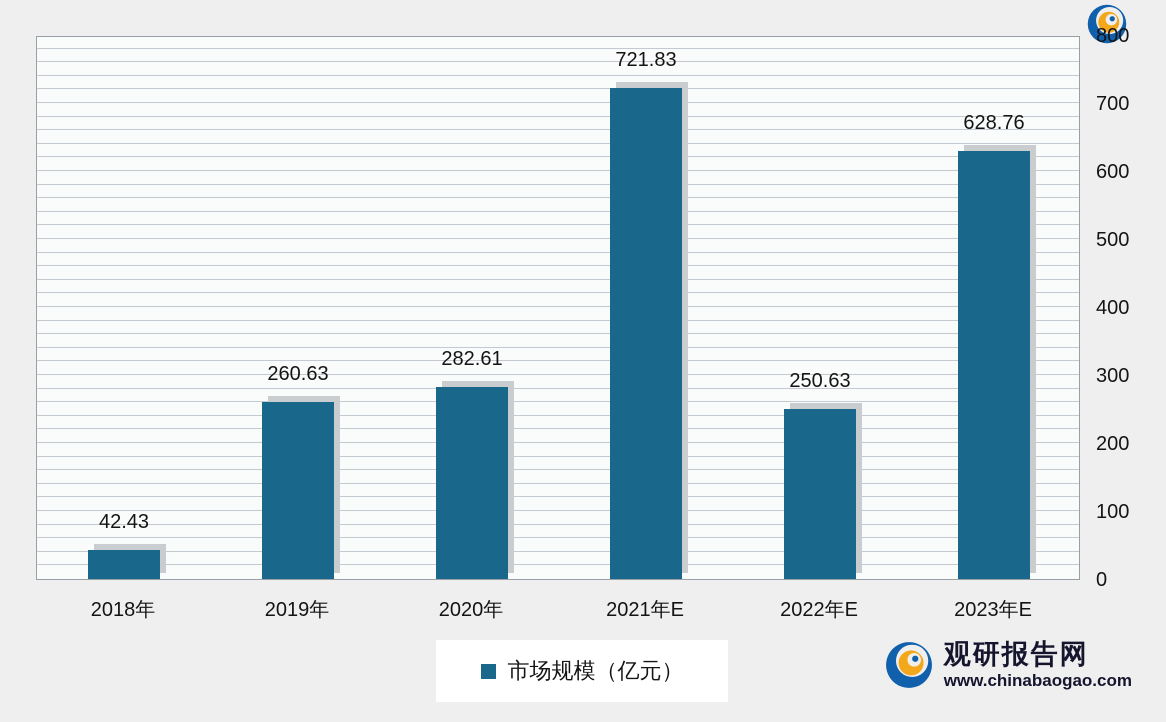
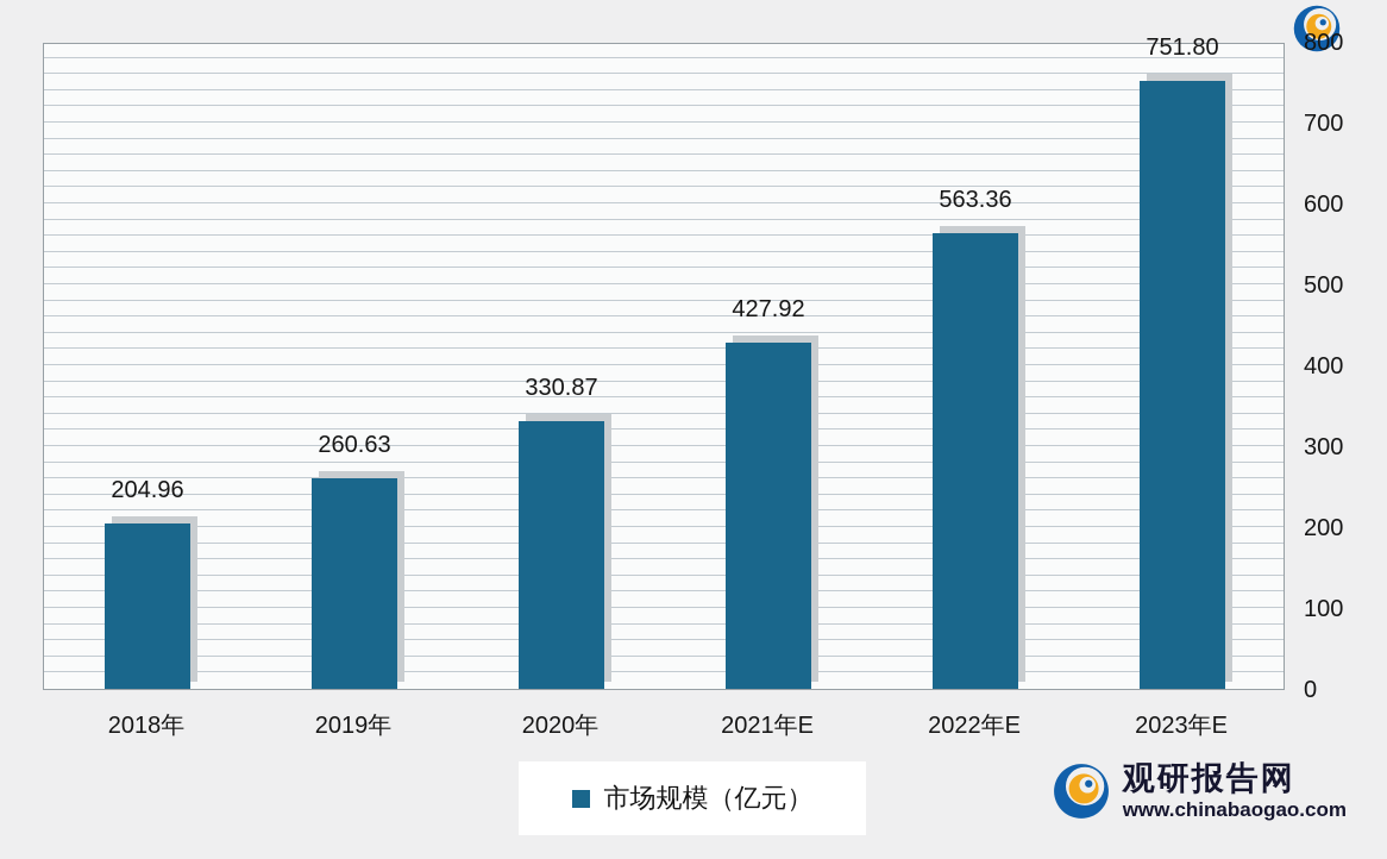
2018年: 42.43 -> 204.96
2020年: 282.61 -> 330.87
2021年E: 721.83 -> 427.92
2022年E: 250.63 -> 563.36
2023年E: 628.76 -> 751.80
